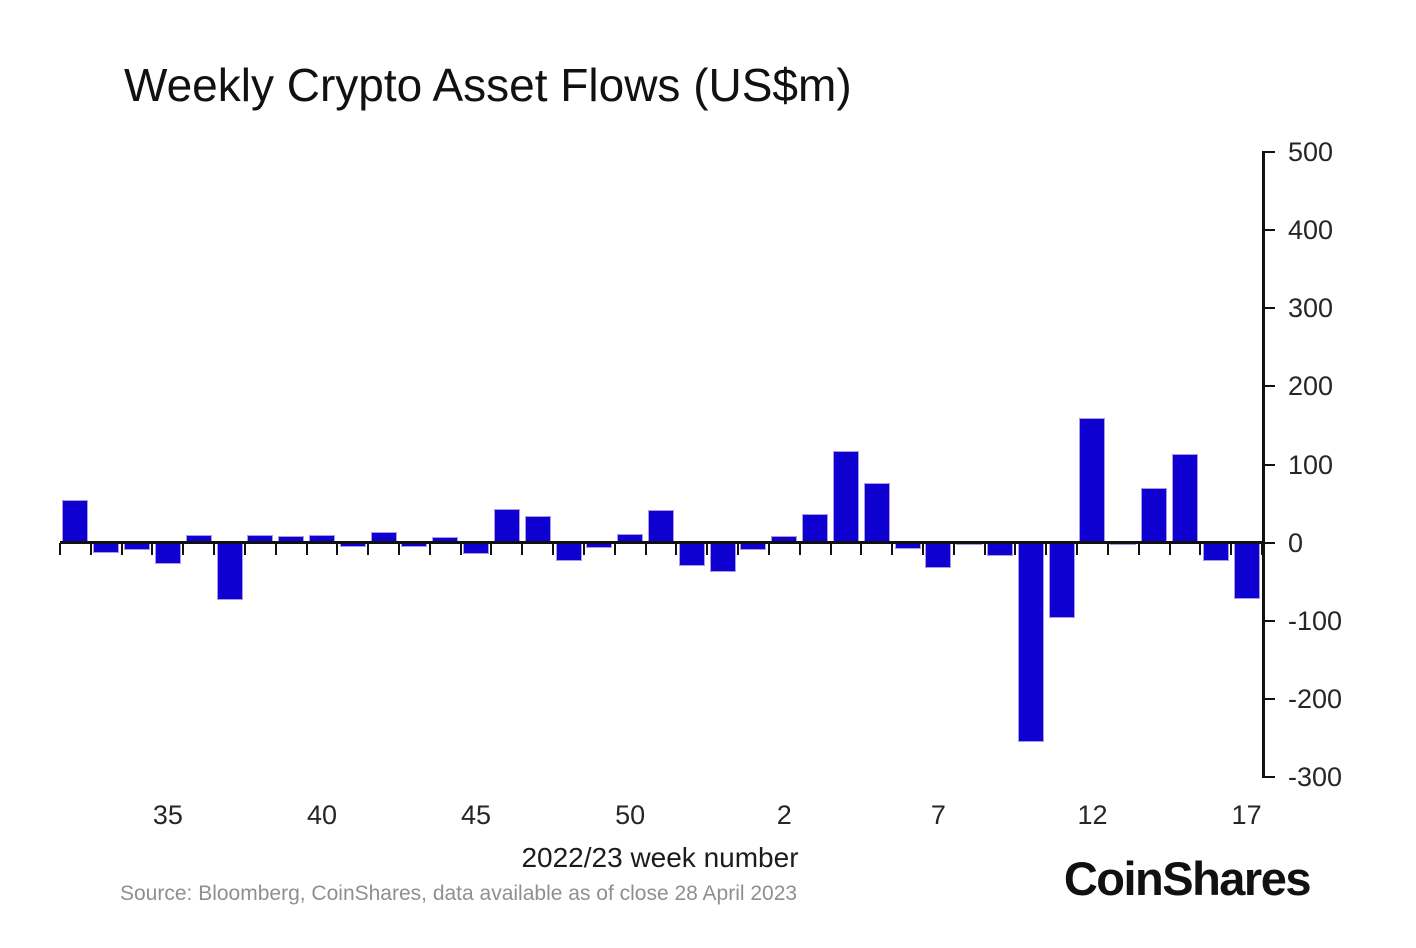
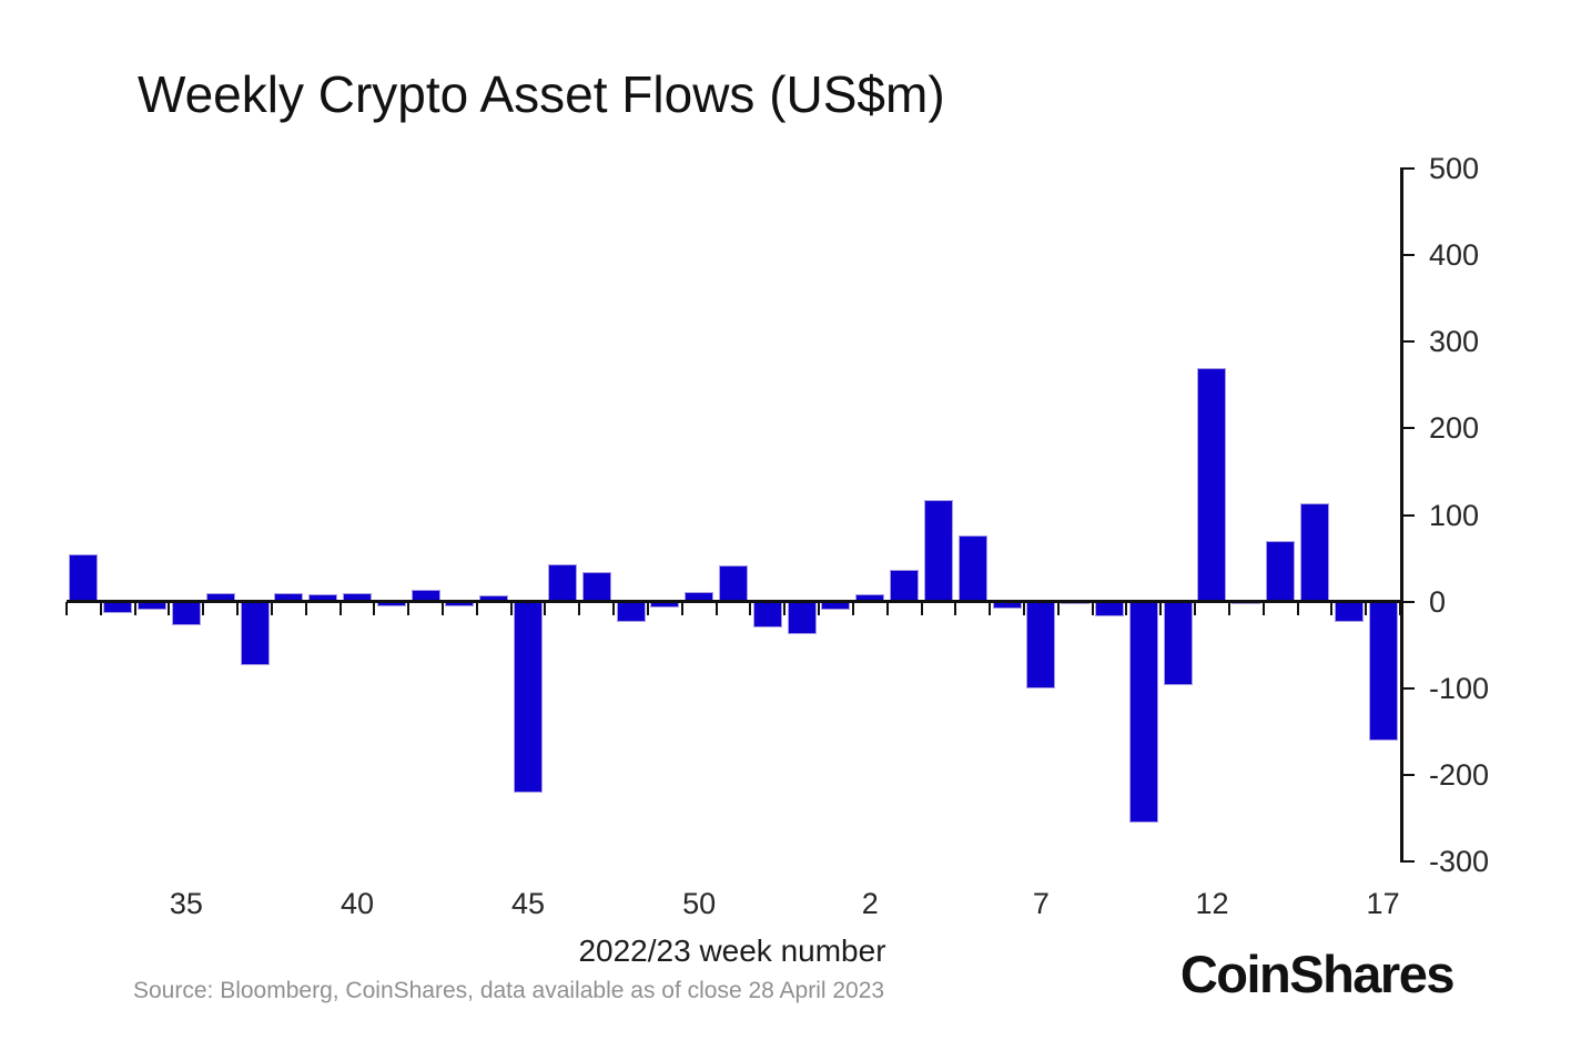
45: -20 -> -220
7: -30 -> -100
12: 160 -> 270
17: -70 -> -160
